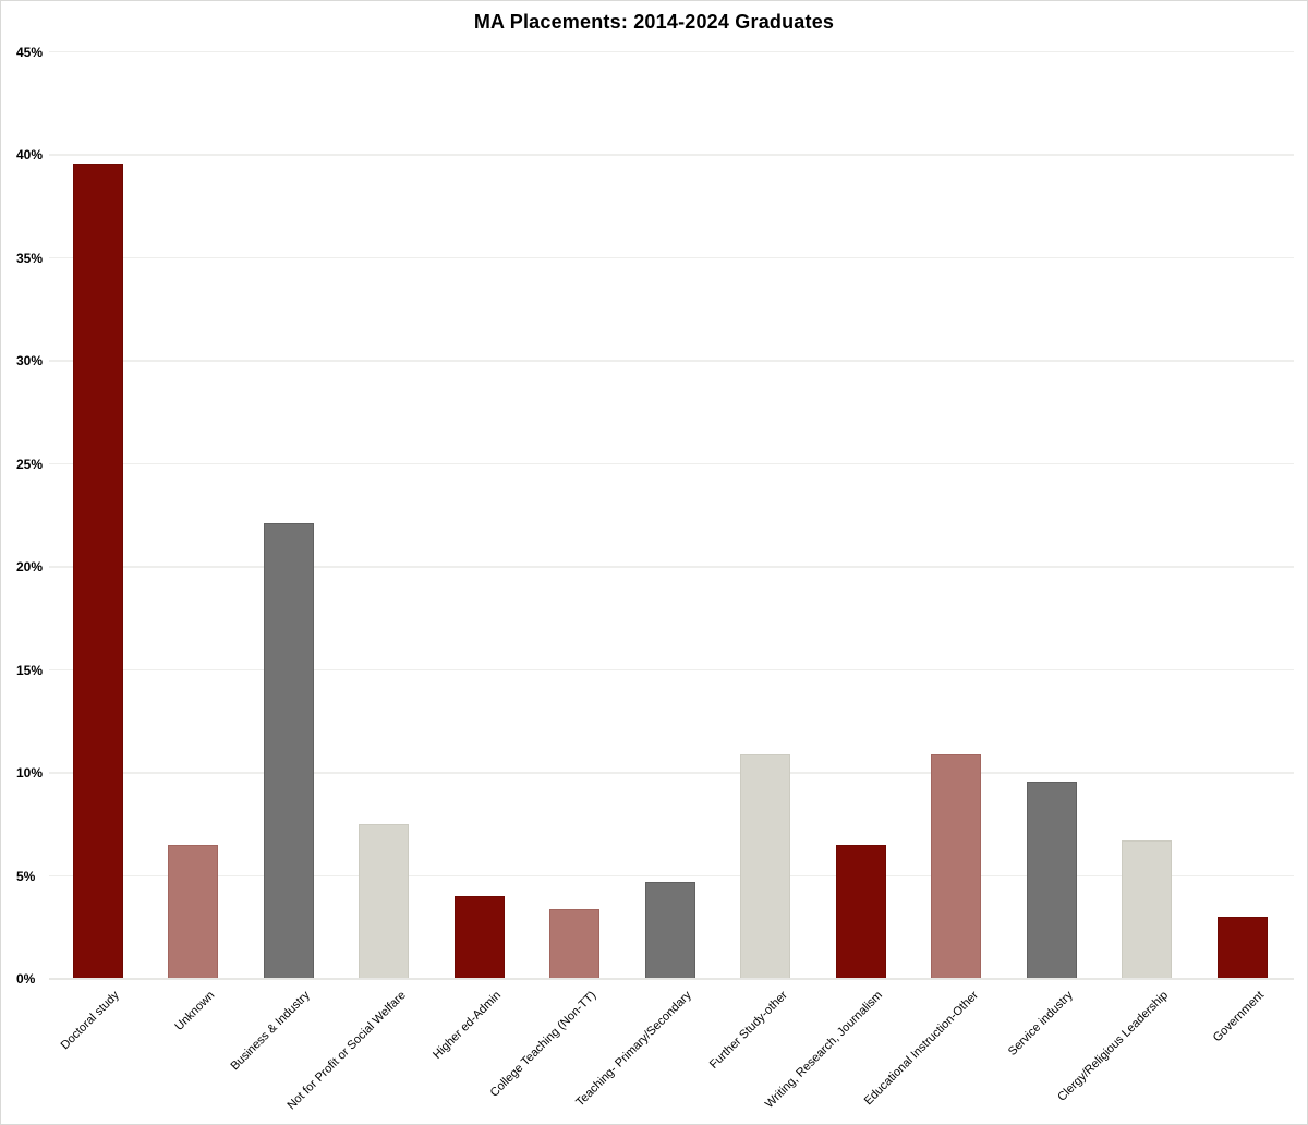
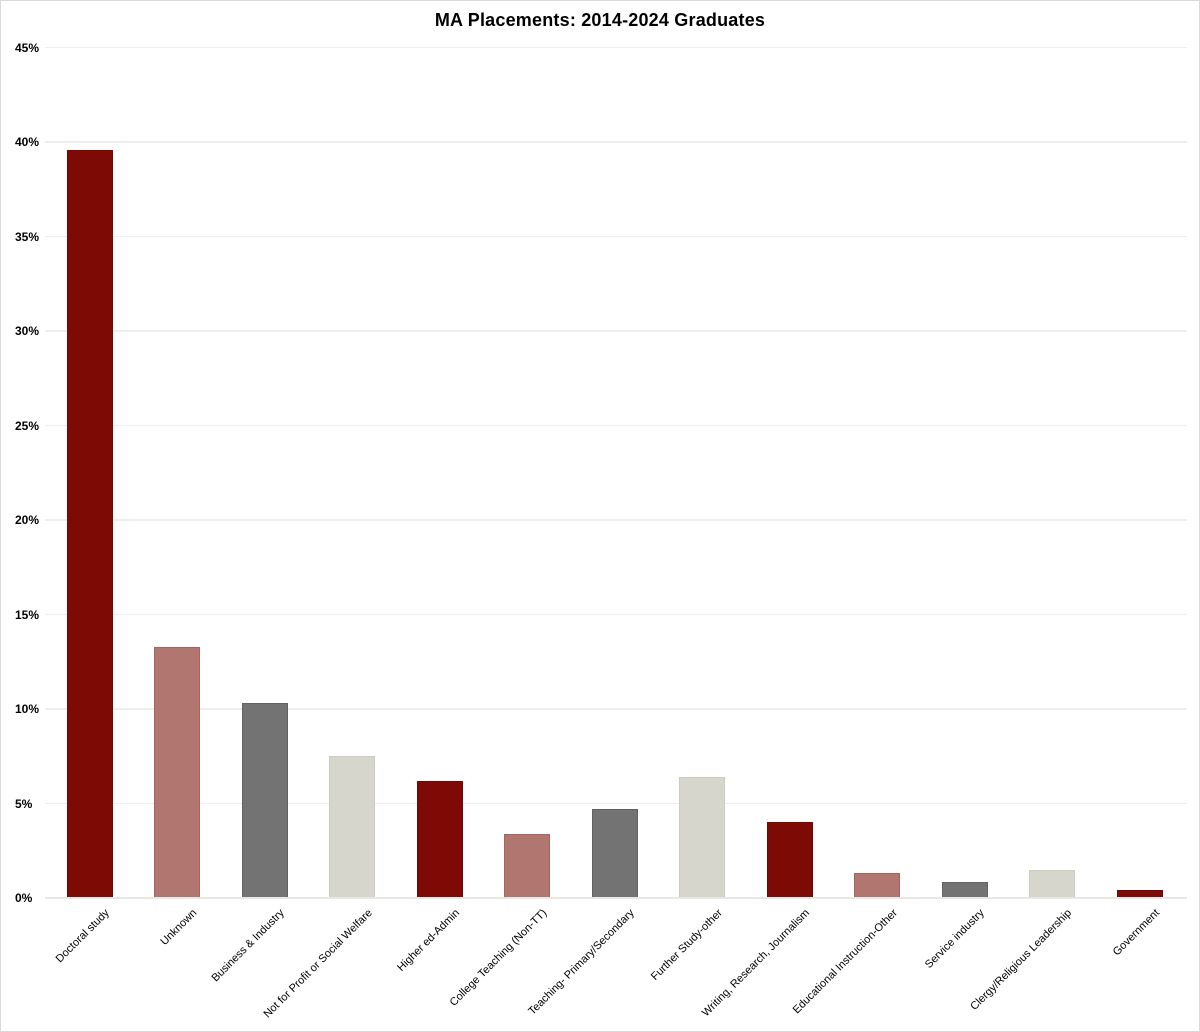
Unknown: 6.5% -> 13.3%
Business & Industry: 22.1% -> 10.3%
Higher ed-Admin: 4.0% -> 6.2%
Further Study-other: 10.9% -> 6.4%
Writing, Research, Journalism: 6.5% -> 4.0%
Educational Instruction-Other: 10.9% -> 1.3%
Service industry: 9.6% -> 0.8%
Clergy/Religious Leadership: 6.7% -> 1.5%
Government: 3.0% -> 0.4%
